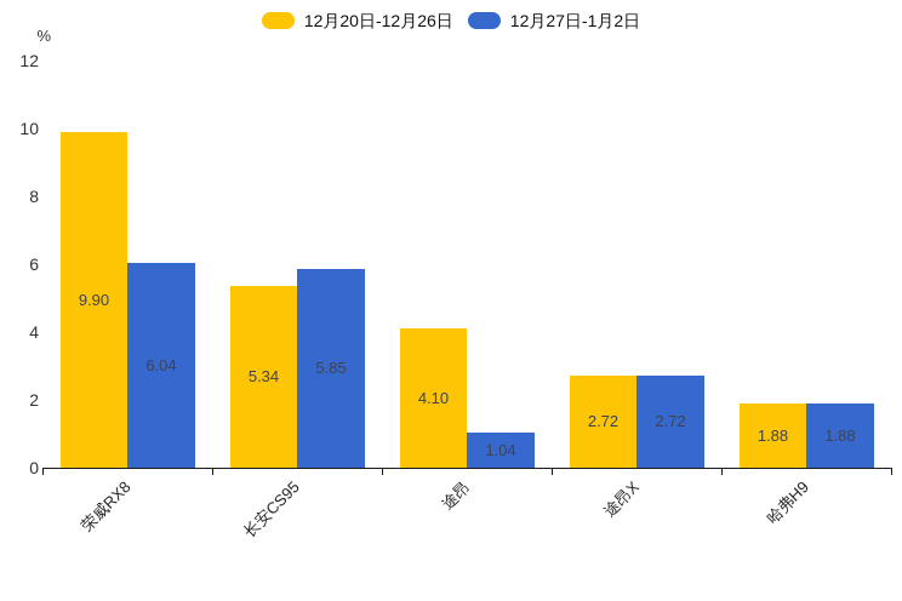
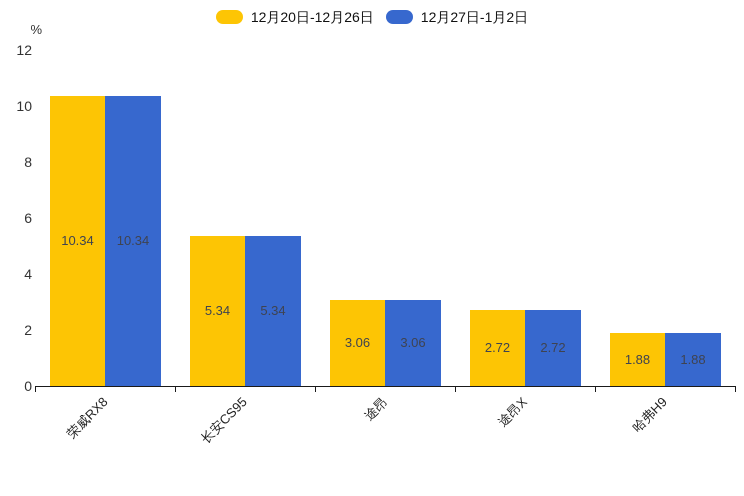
12月20日-12月26日/荣威RX8: 9.90 -> 10.34
12月27日-1月2日/荣威RX8: 6.04 -> 10.34
12月27日-1月2日/长安CS95: 5.85 -> 5.34
12月20日-12月26日/途昂: 4.10 -> 3.06
12月27日-1月2日/途昂: 1.04 -> 3.06
